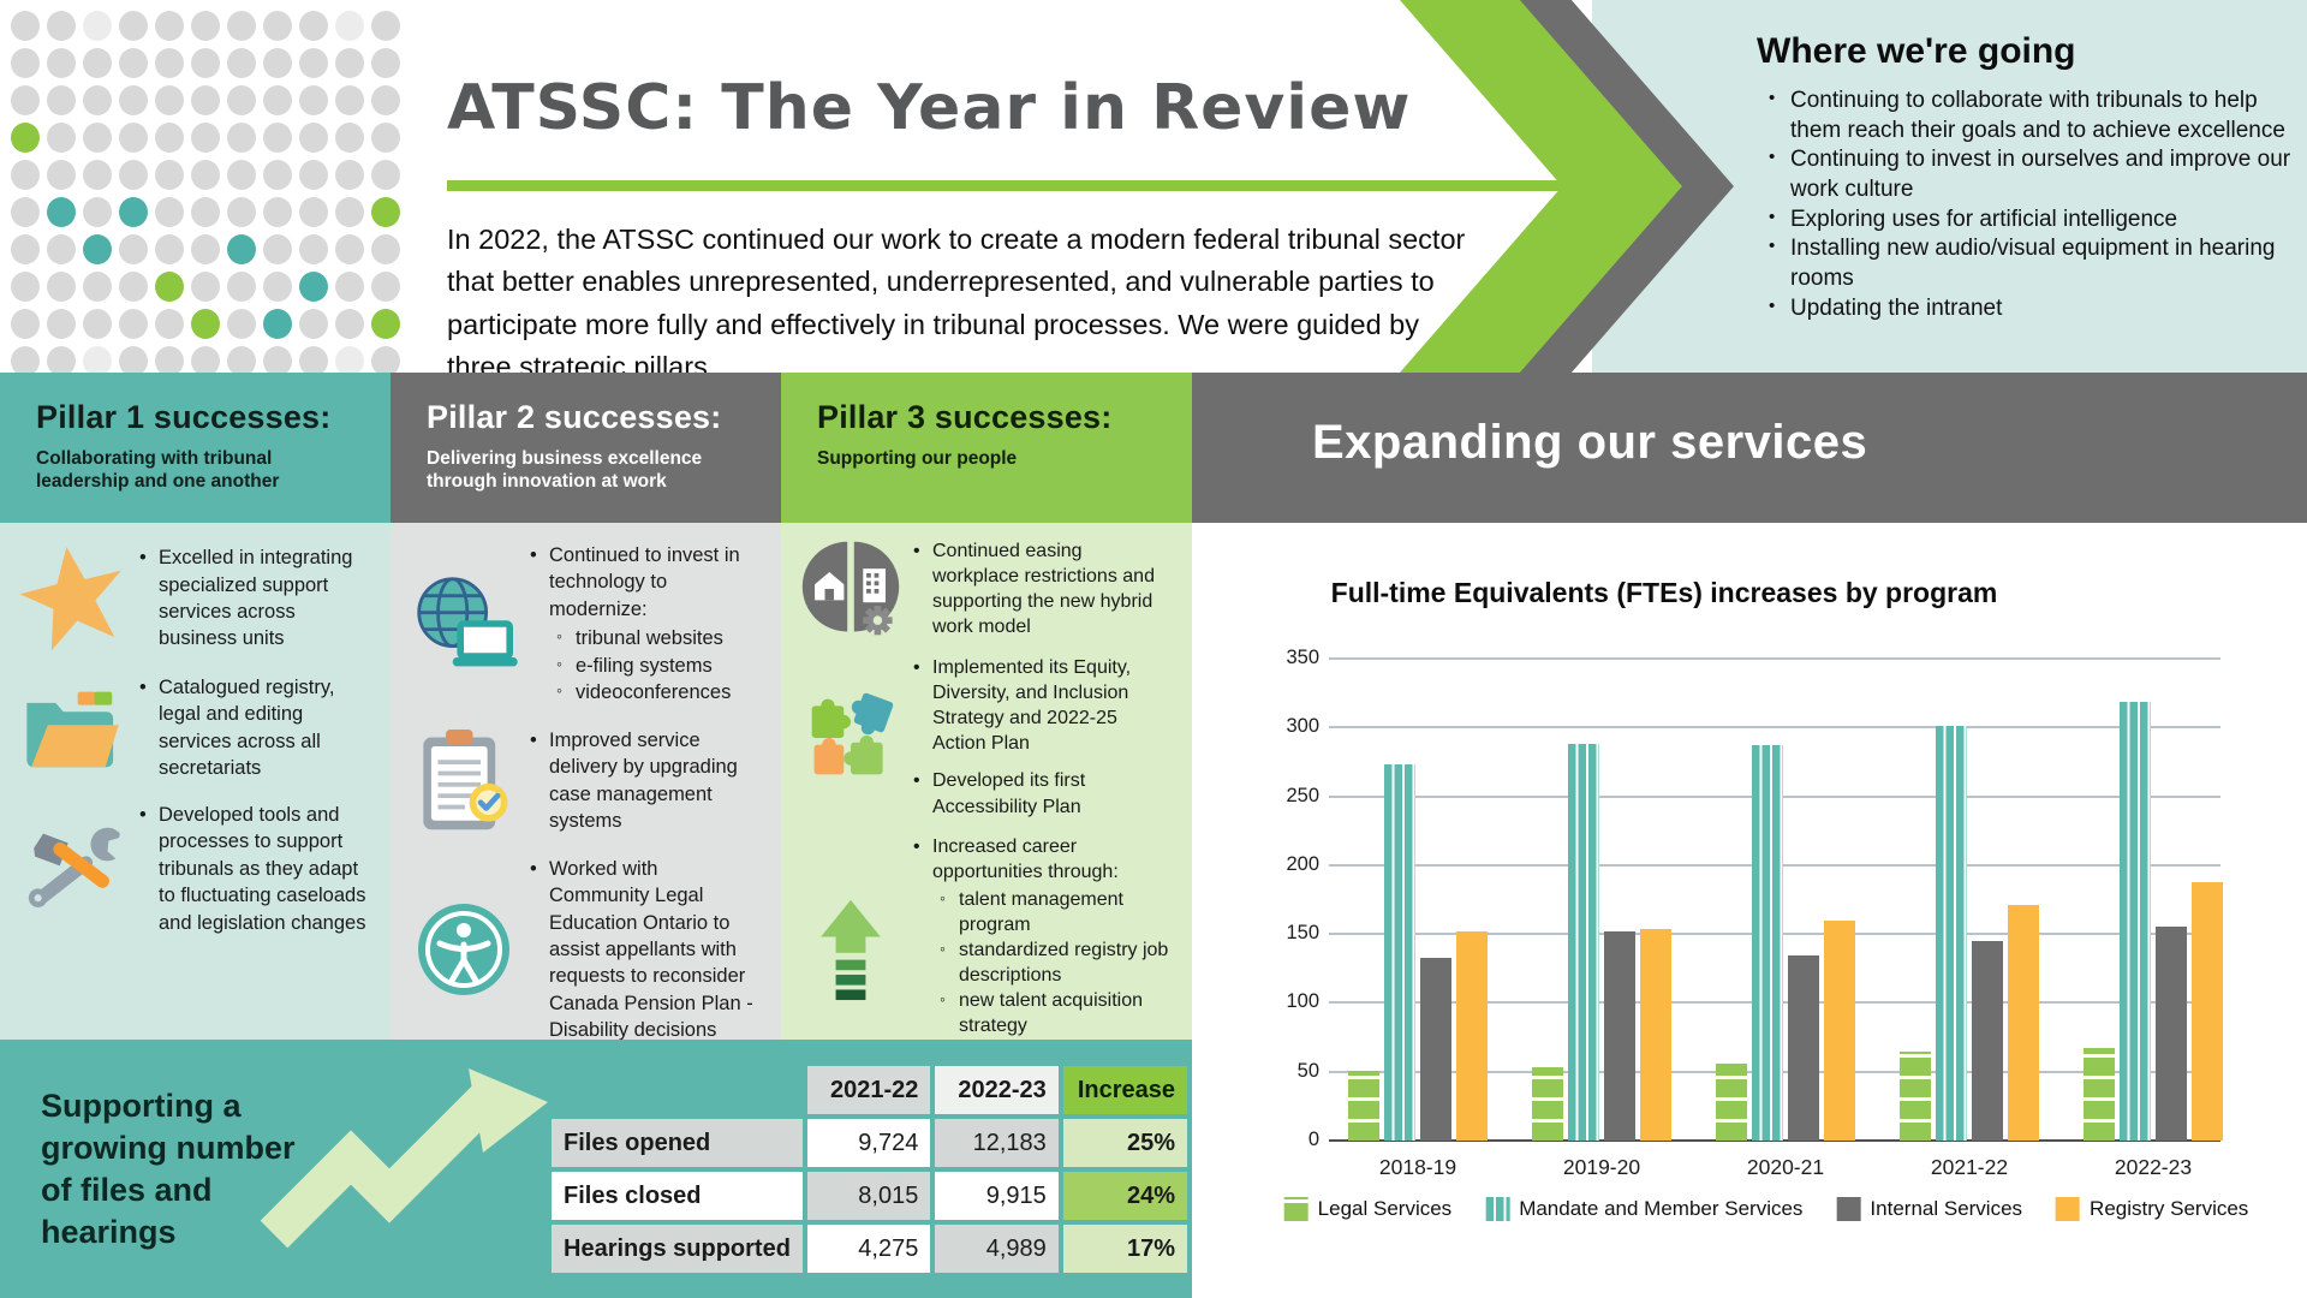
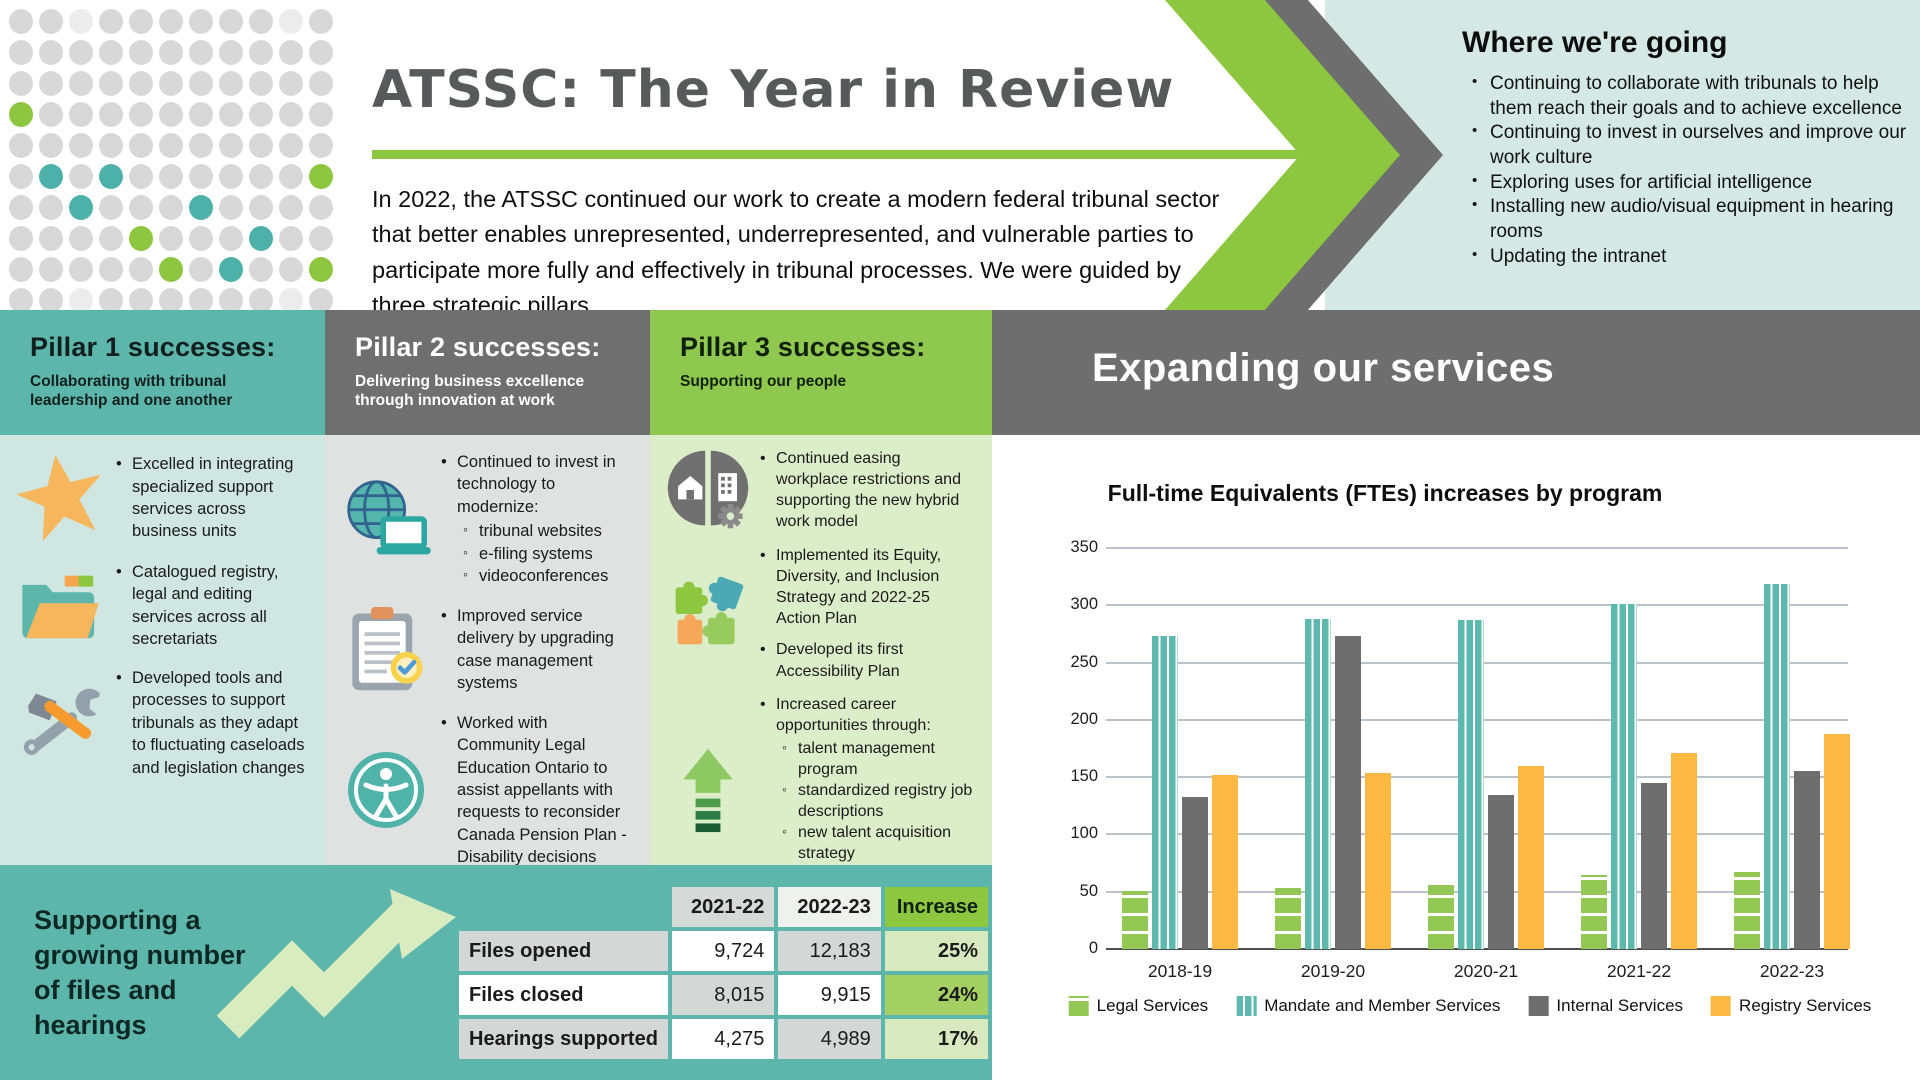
Internal Services/2019-20: 152 -> 273
